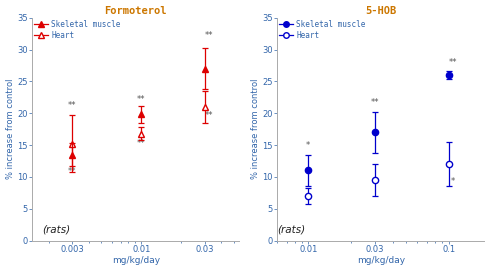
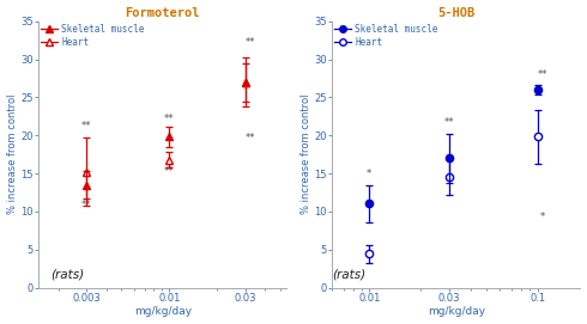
Formoterol/Heart/0.03: 21.0 -> 27.0
5-HOB/Heart/0.01: 7.0 -> 4.4
5-HOB/Heart/0.03: 9.5 -> 14.6
5-HOB/Heart/0.1: 12.0 -> 19.8
